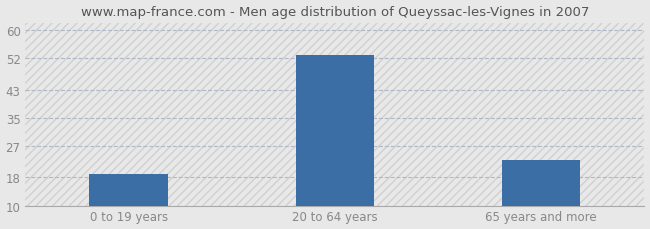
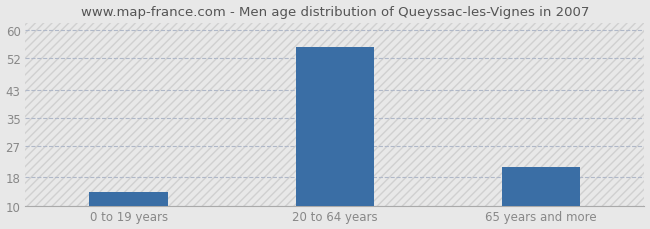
0 to 19 years: 19 -> 14
20 to 64 years: 53 -> 55
65 years and more: 23 -> 21
